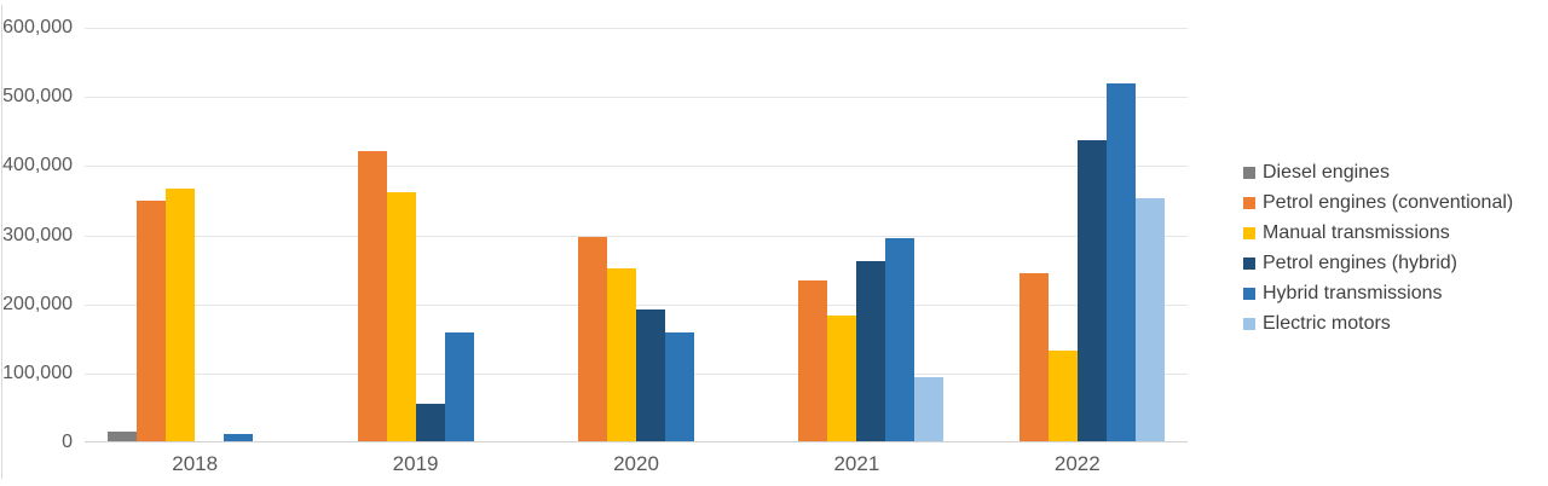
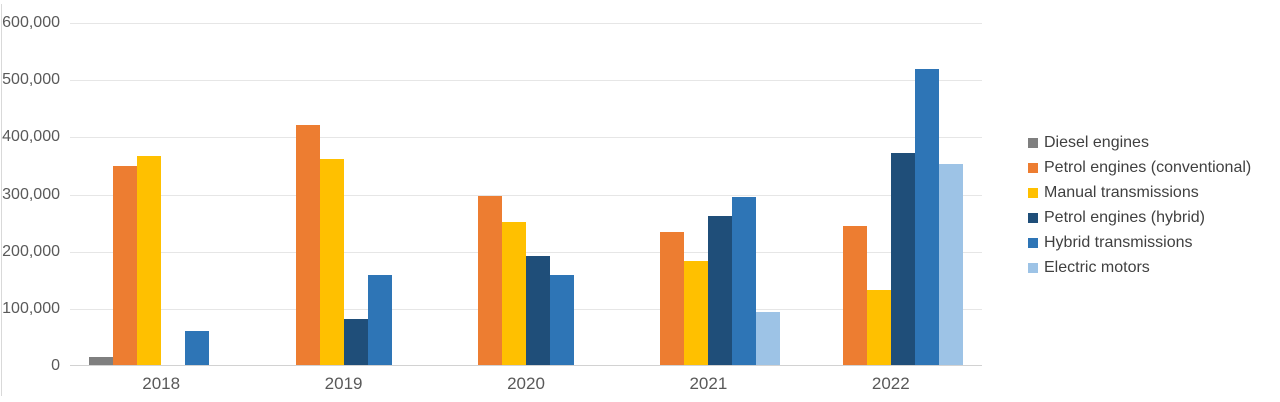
Hybrid transmissions/2018: 10000 -> 60000
Petrol engines (hybrid)/2019: 50000 -> 80000
Petrol engines (hybrid)/2022: 440000 -> 370000
